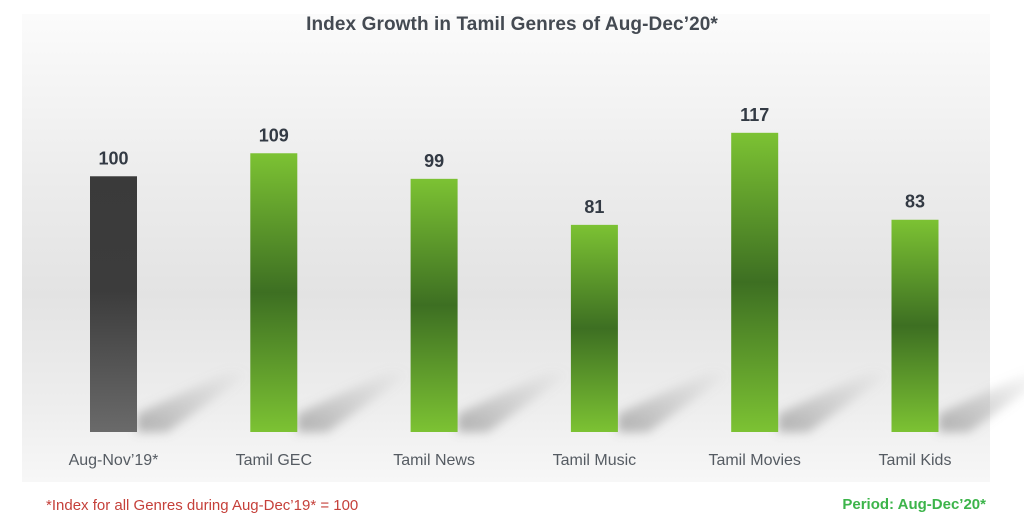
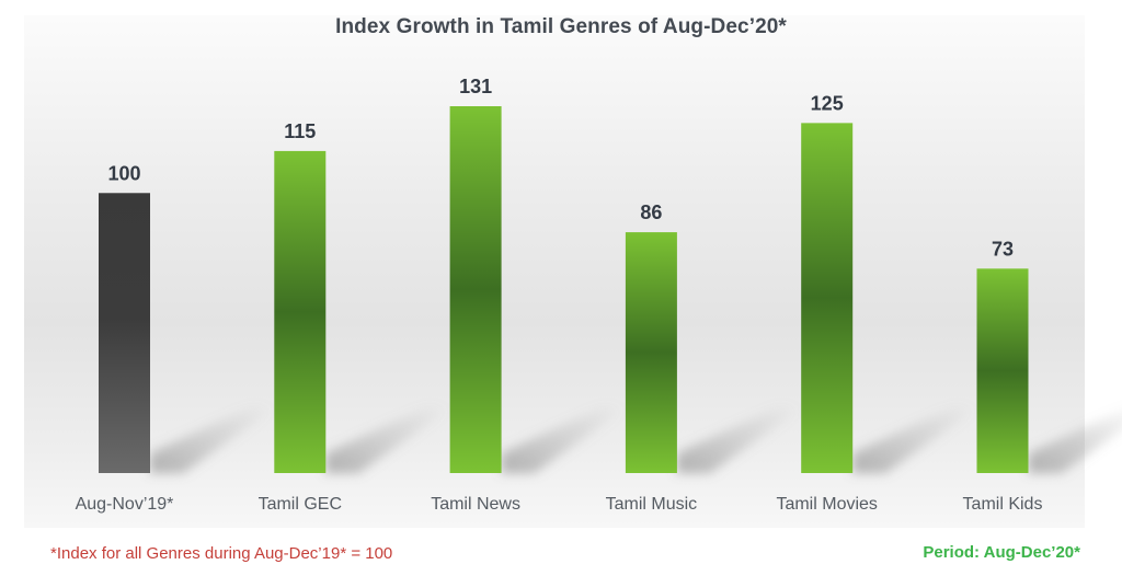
Tamil GEC: 109 -> 115
Tamil News: 99 -> 131
Tamil Music: 81 -> 86
Tamil Movies: 117 -> 125
Tamil Kids: 83 -> 73
